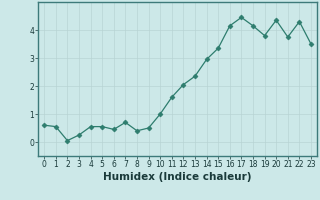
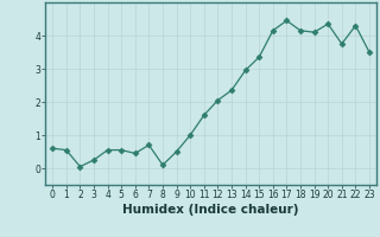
8: 0.40 -> 0.10
19: 3.80 -> 4.10
